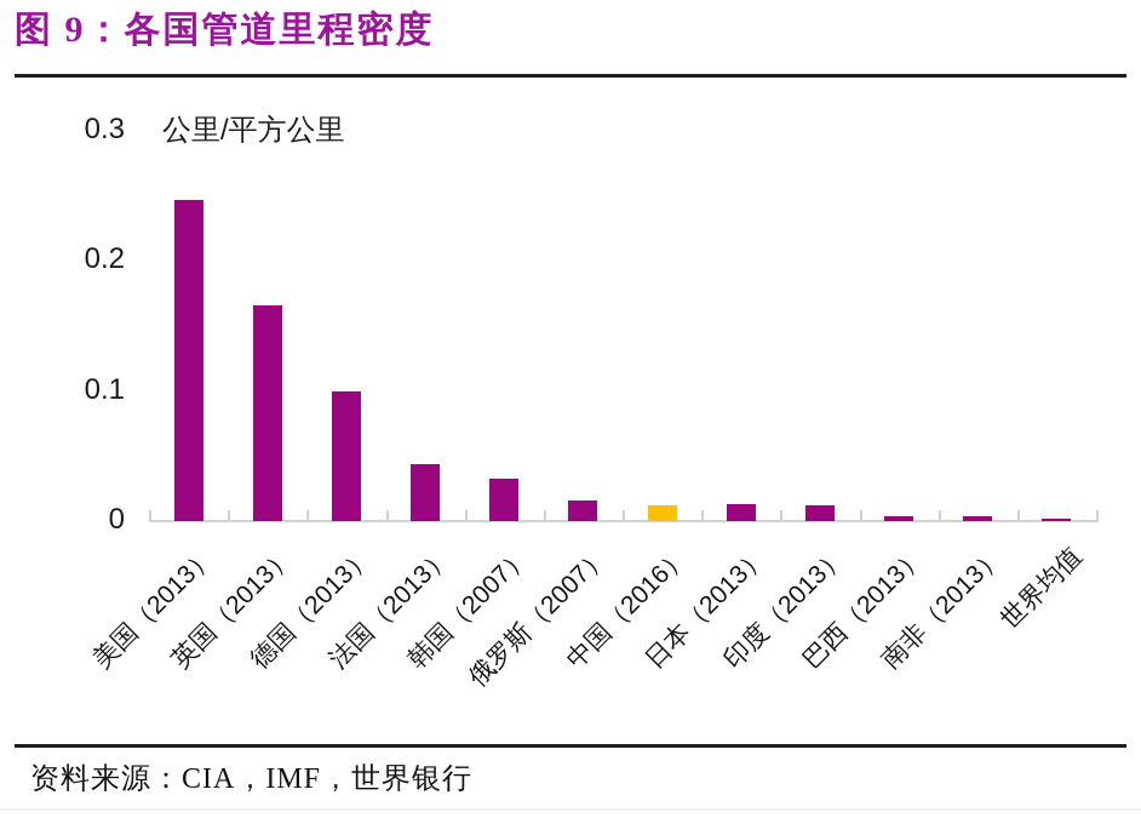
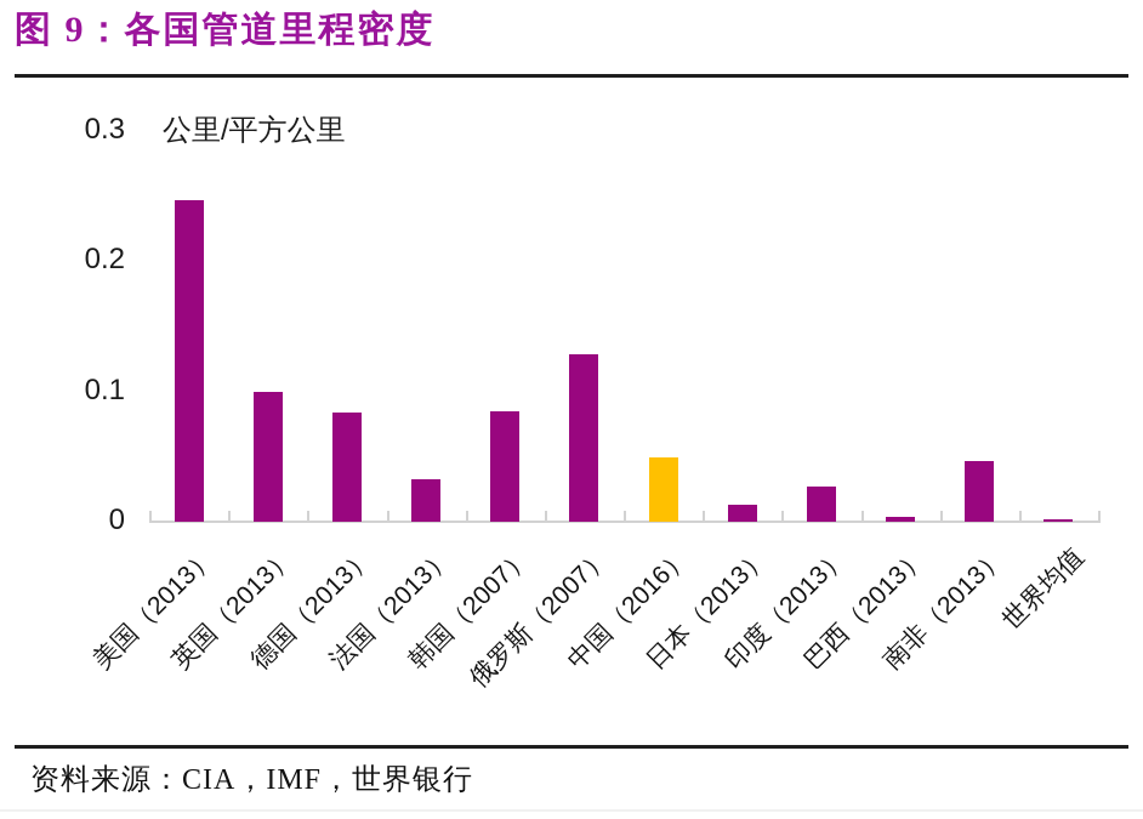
英国（2013）: 0.166 -> 0.100
德国（2013）: 0.100 -> 0.084
法国（2013）: 0.044 -> 0.033
韩国（2007）: 0.033 -> 0.085
俄罗斯（2007）: 0.016 -> 0.129
中国（2016）: 0.012 -> 0.049
印度（2013）: 0.012 -> 0.027
南非（2013）: 0.004 -> 0.047
